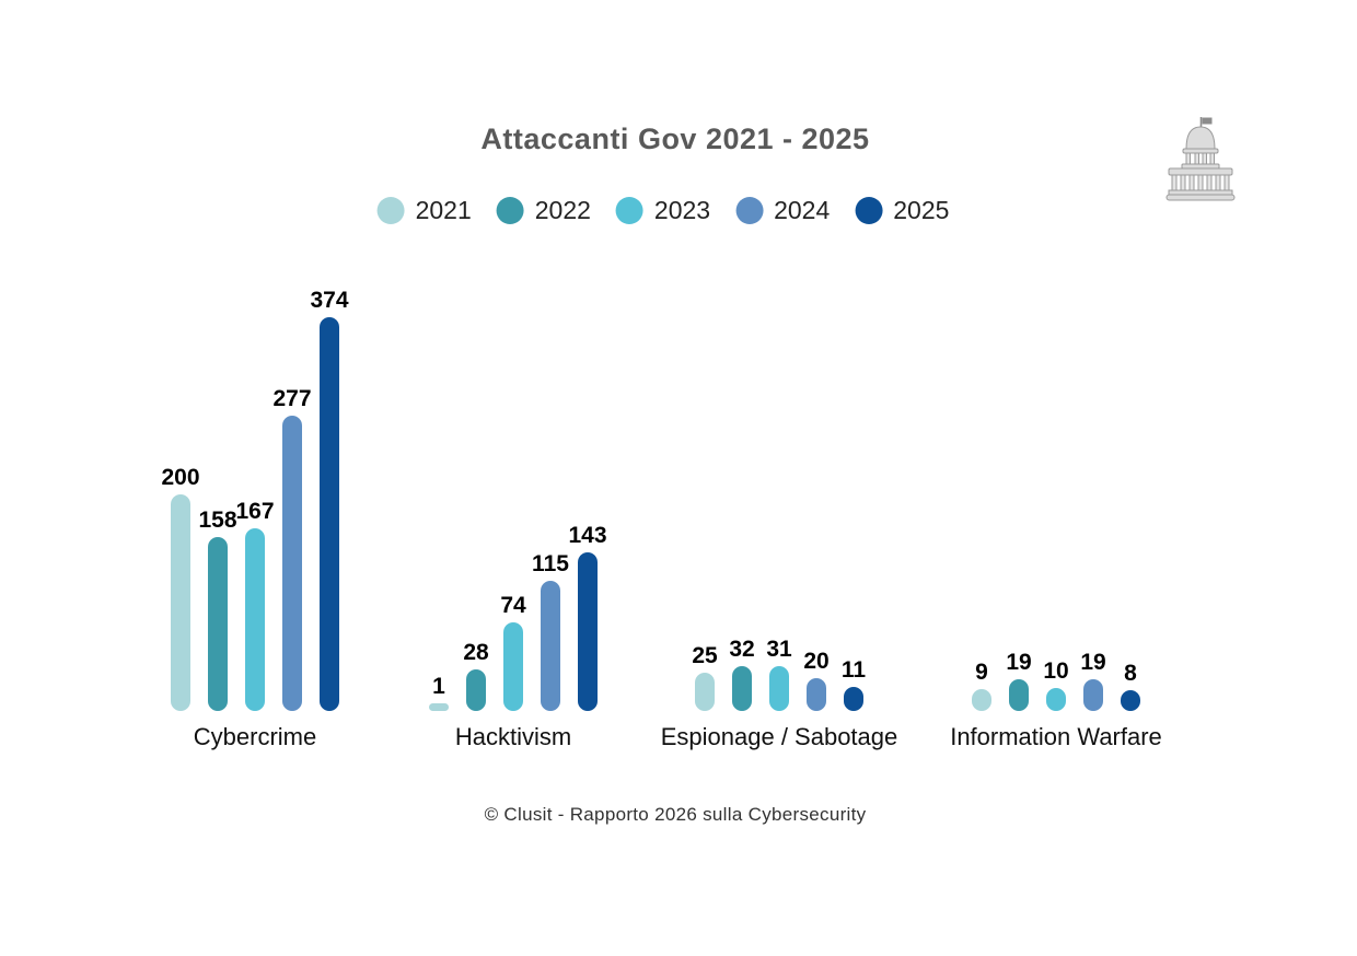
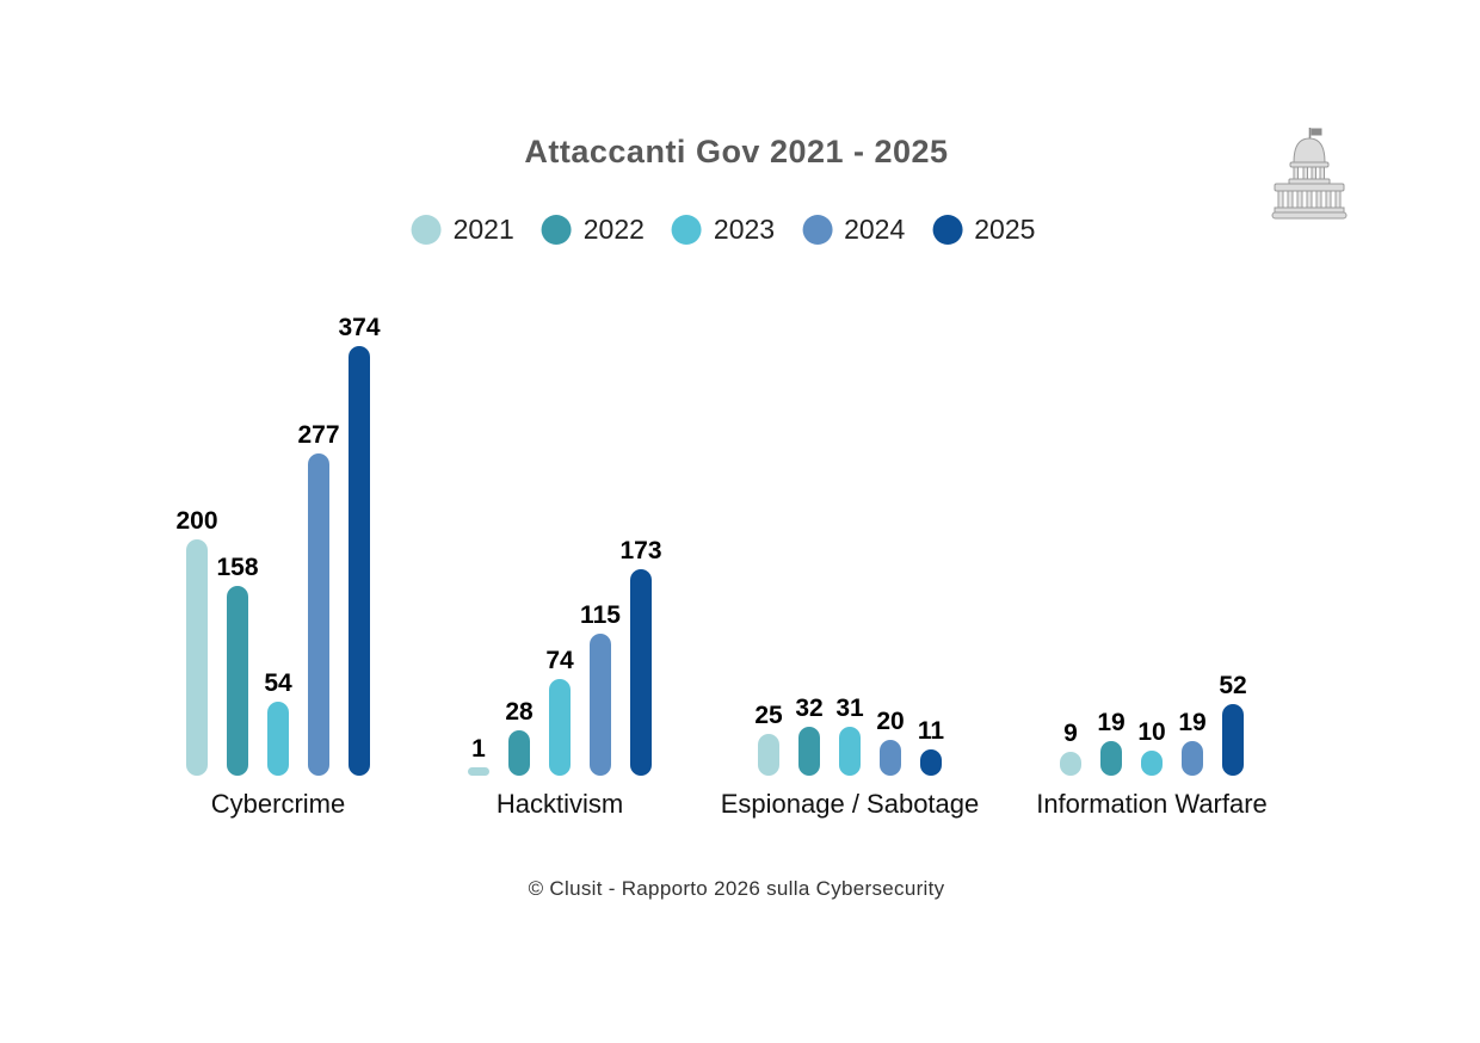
2023/Cybercrime: 167 -> 54
2025/Hacktivism: 143 -> 173
2025/Information Warfare: 8 -> 52
